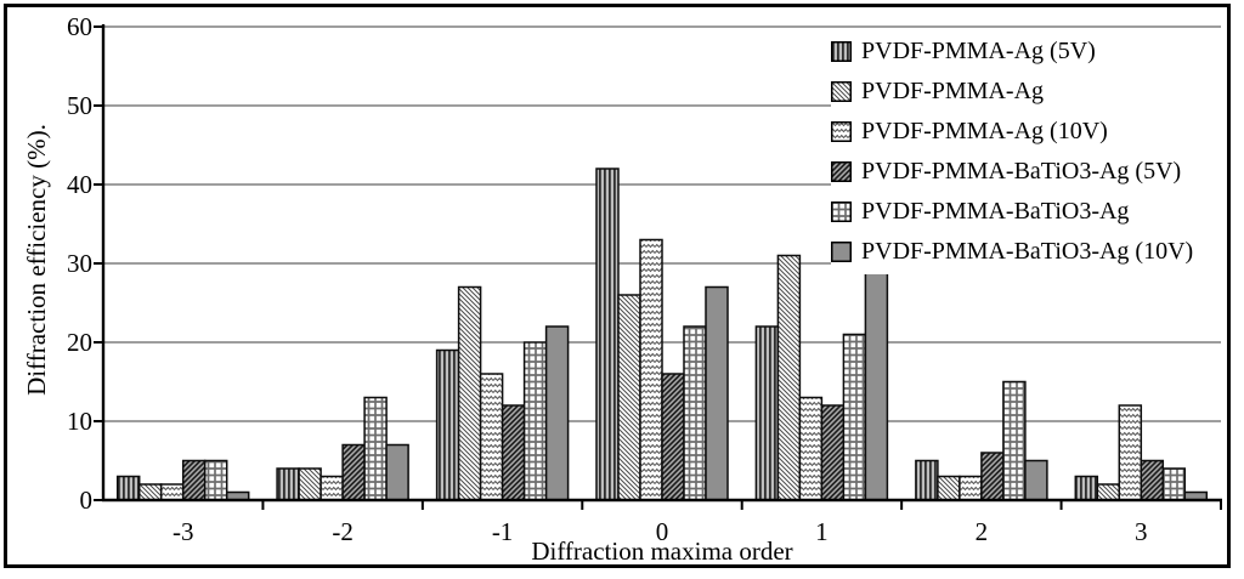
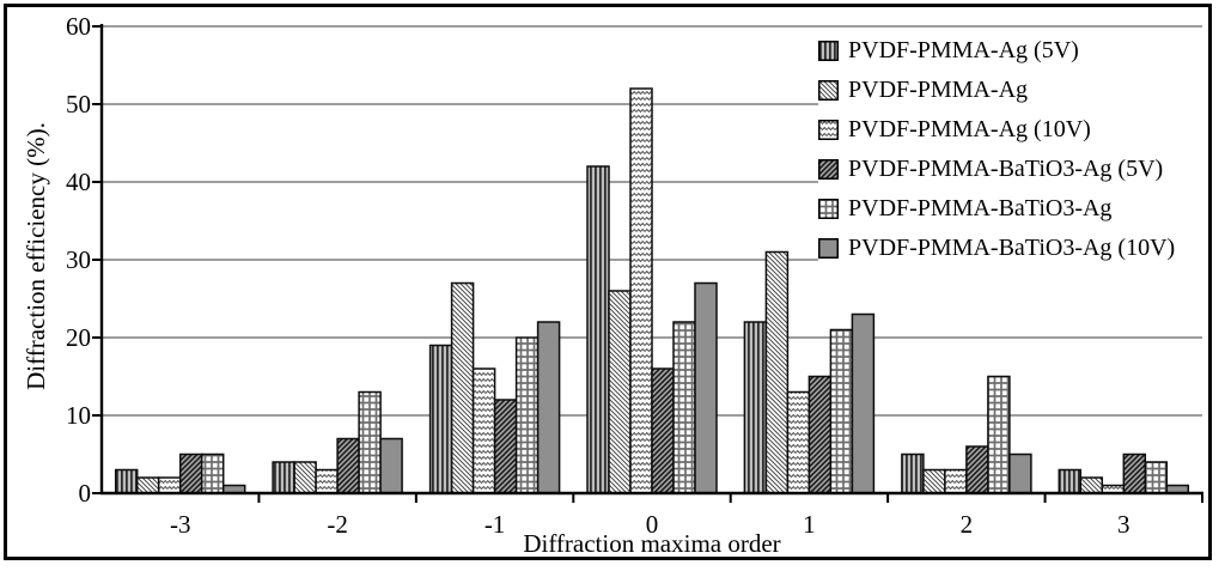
PVDF-PMMA-Ag (10V)/0: 33 -> 52
PVDF-PMMA-BaTiO3-Ag (5V)/1: 12 -> 15
PVDF-PMMA-BaTiO3-Ag (10V)/1: 39 -> 23
PVDF-PMMA-Ag (10V)/3: 12 -> 1
